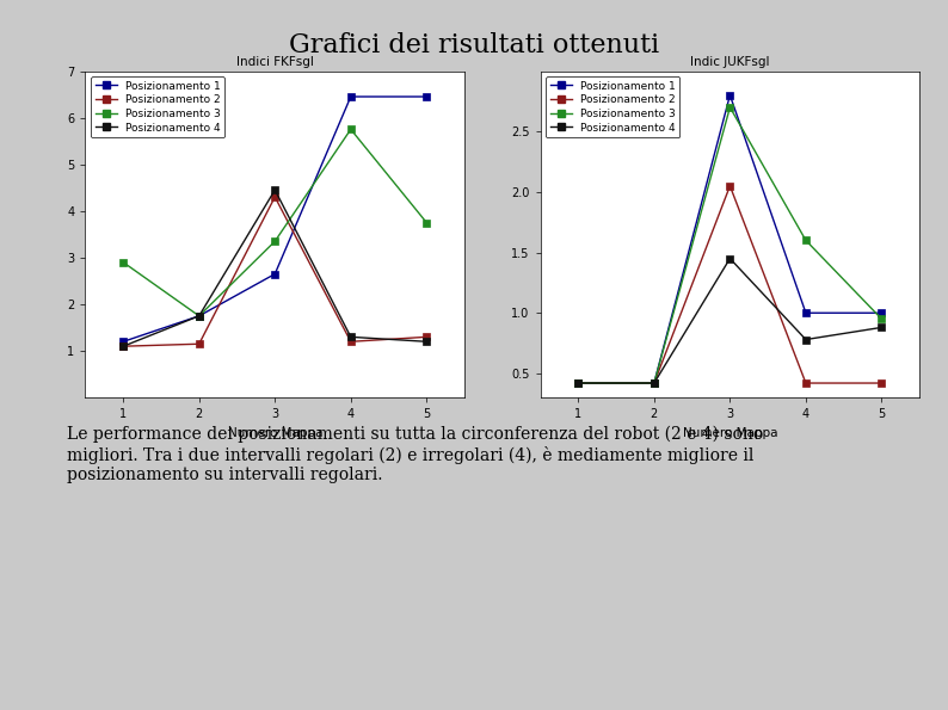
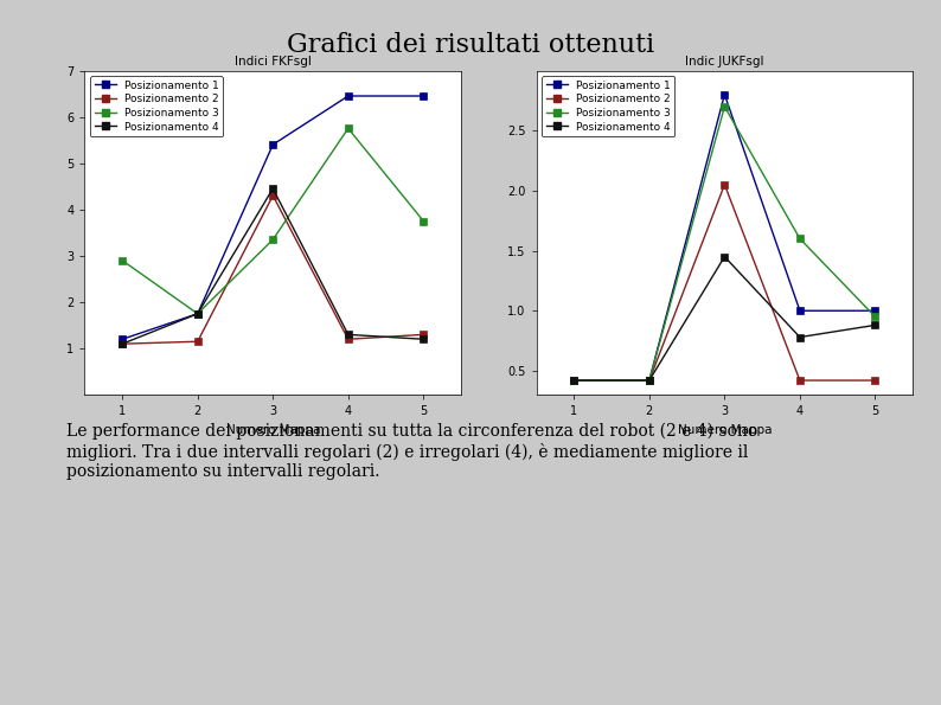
Indici FKFsgl/Posizionamento 1/3: 2.65 -> 5.40
